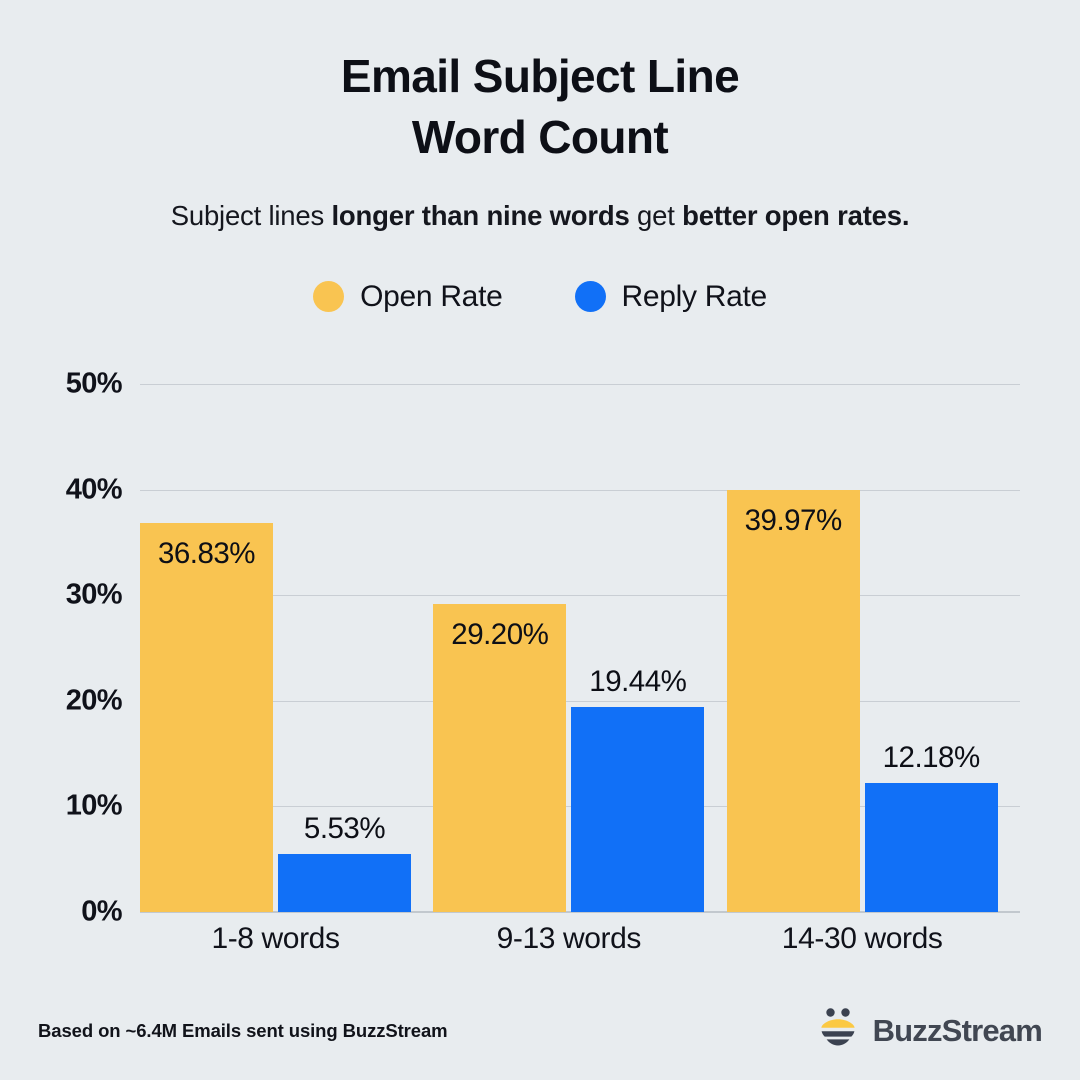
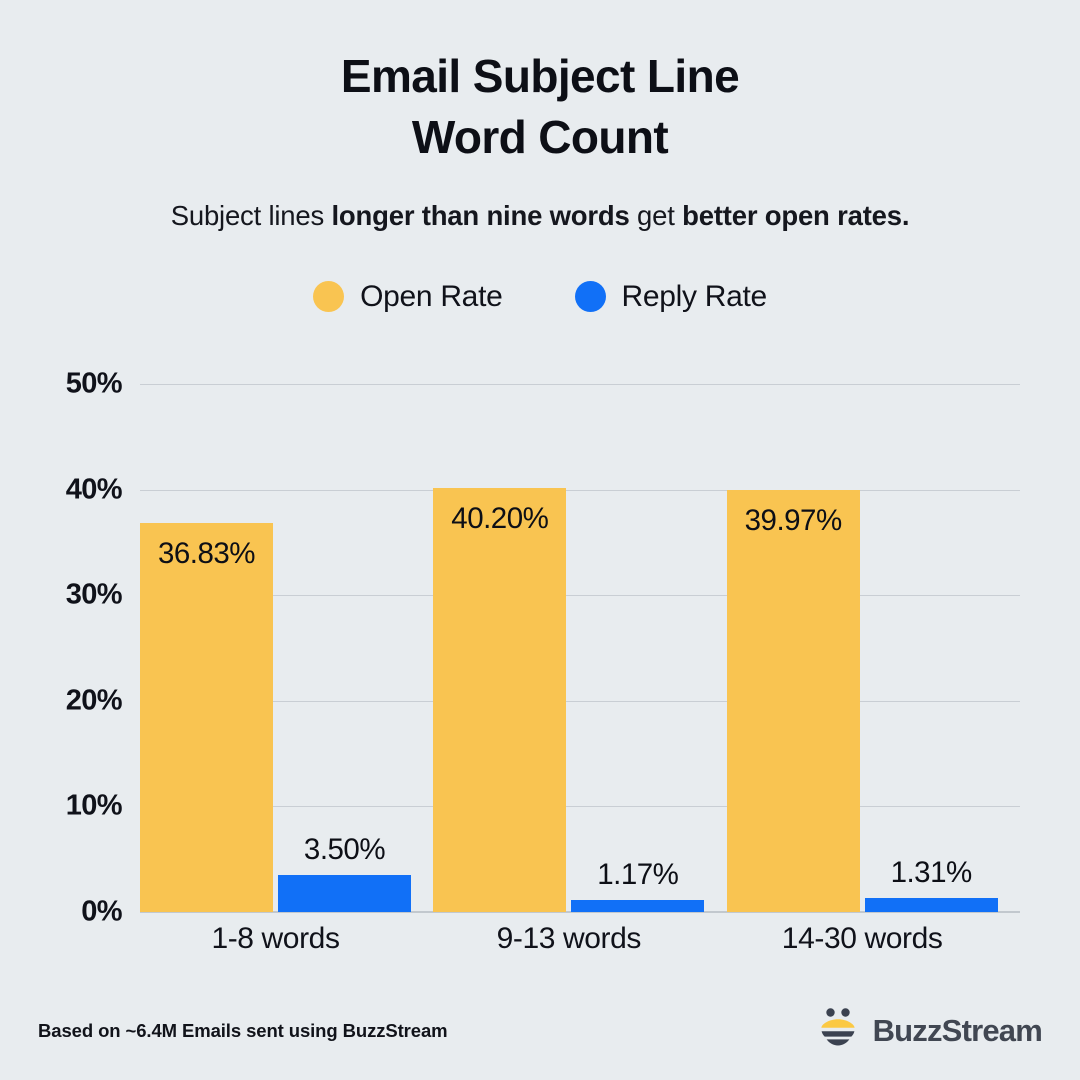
Reply Rate/1-8 words: 5.53% -> 3.50%
Open Rate/9-13 words: 29.20% -> 40.20%
Reply Rate/9-13 words: 19.44% -> 1.17%
Reply Rate/14-30 words: 12.18% -> 1.31%
